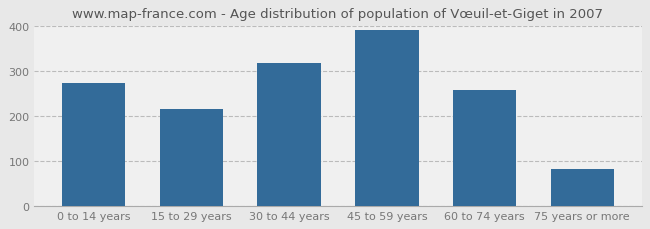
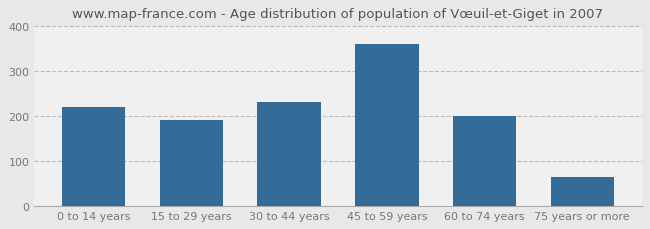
0 to 14 years: 272 -> 220
15 to 29 years: 216 -> 190
30 to 44 years: 318 -> 230
45 to 59 years: 390 -> 360
60 to 74 years: 258 -> 200
75 years or more: 82 -> 65
